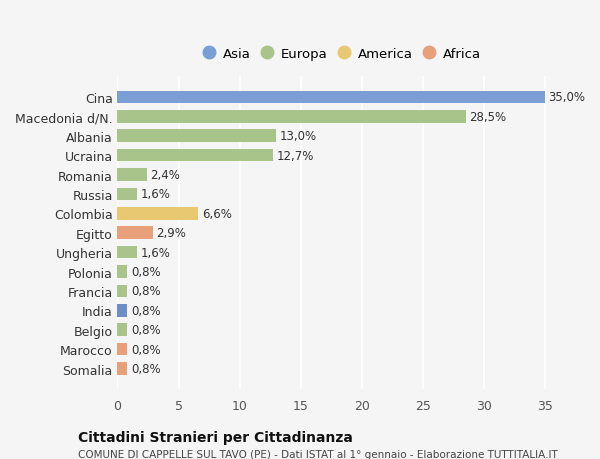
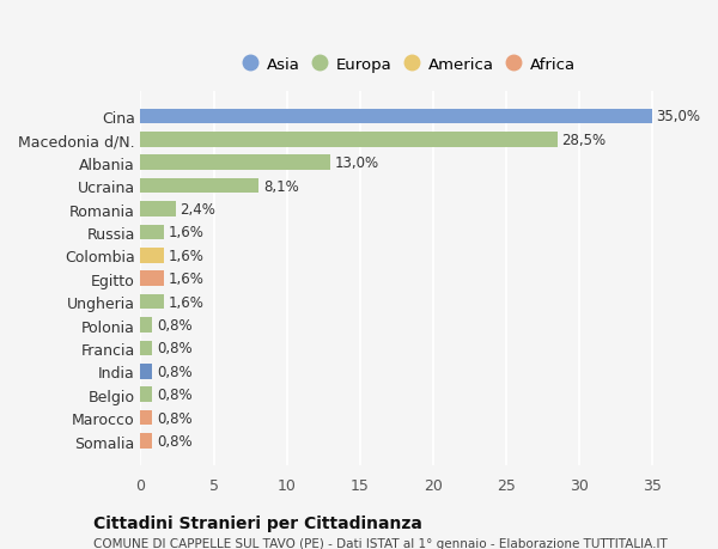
Ucraina: 12,7% -> 8,1%
Colombia: 6,6% -> 1,6%
Egitto: 2,9% -> 1,6%
